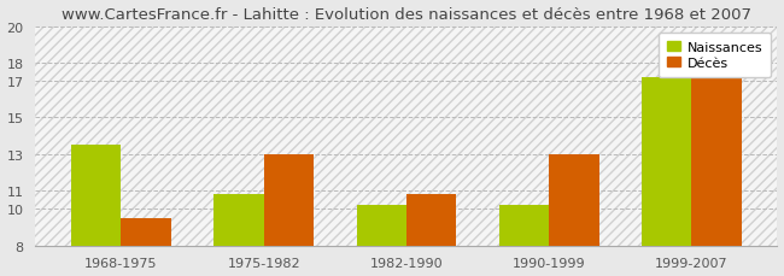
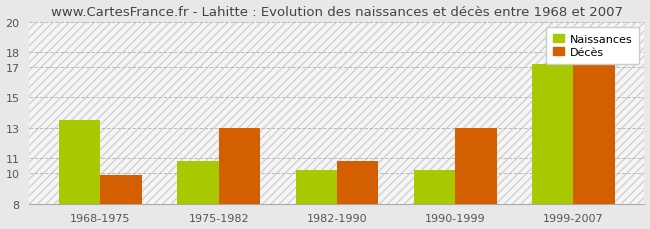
Décès/1968-1975: 9.5 -> 9.9
